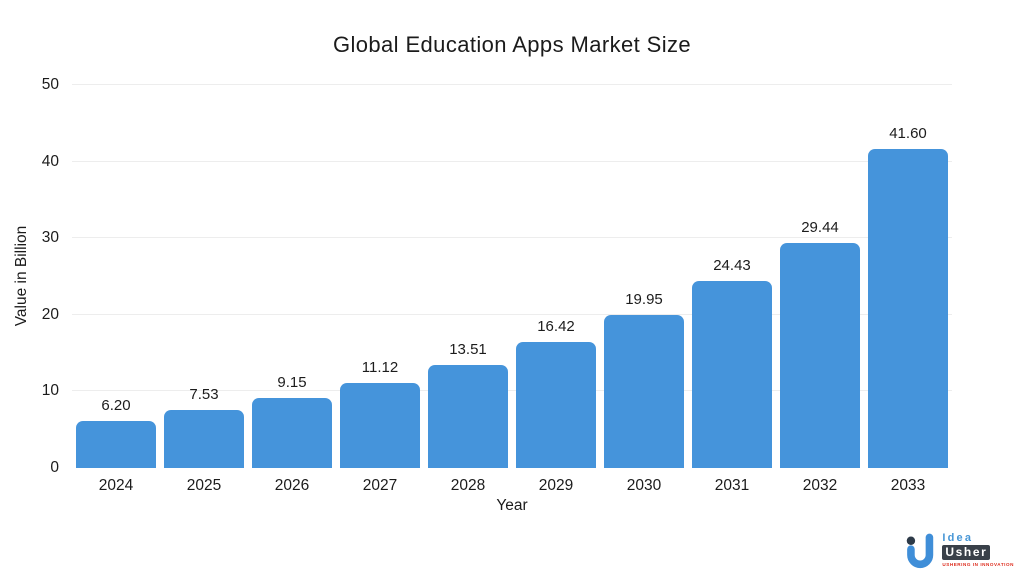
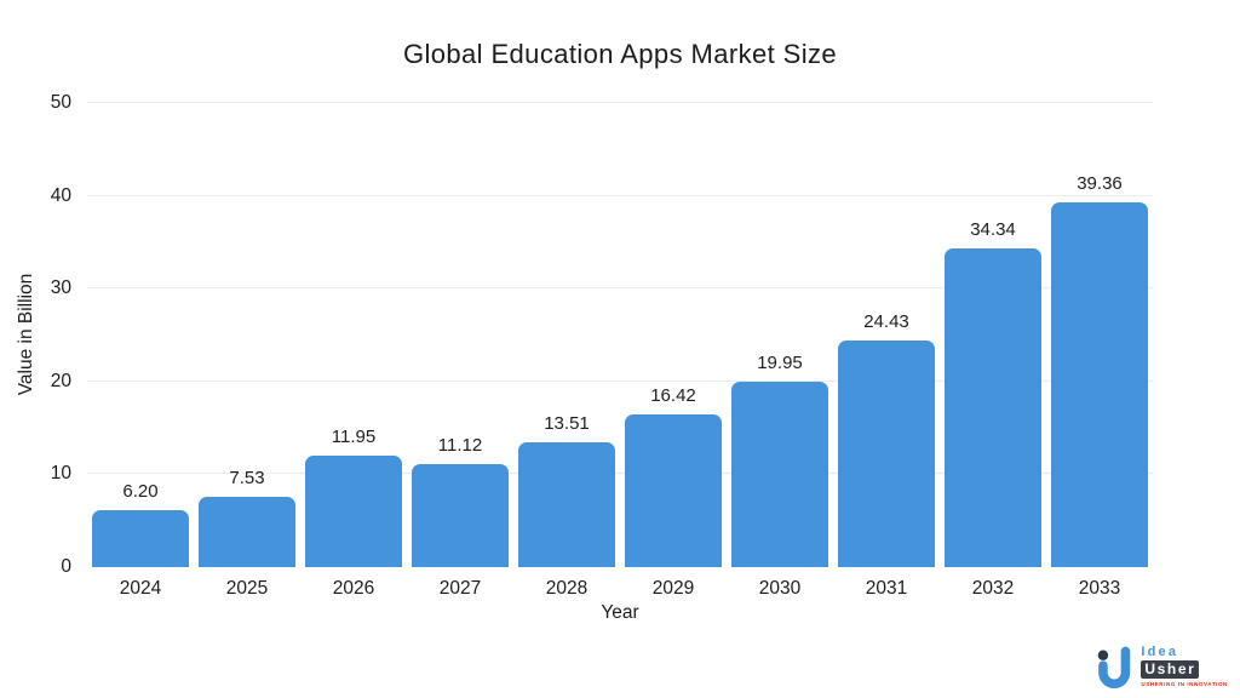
2026: 9.15 -> 11.95
2032: 29.44 -> 34.34
2033: 41.60 -> 39.36
